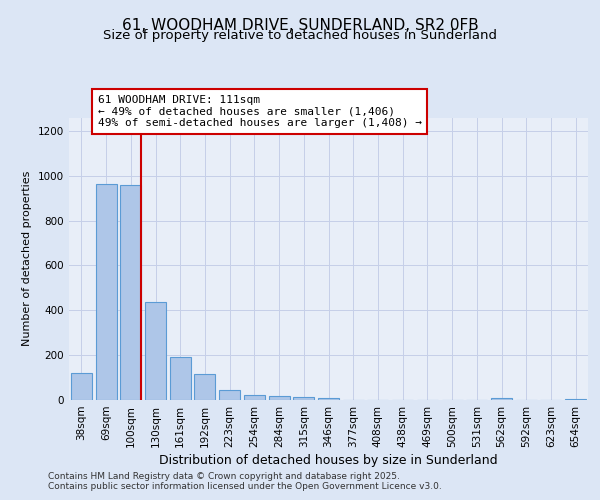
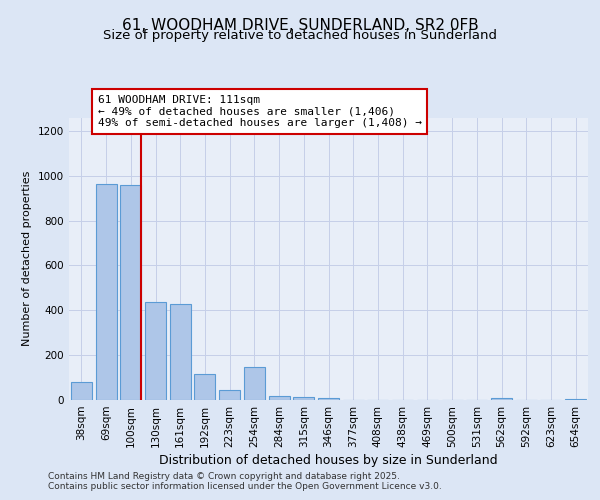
38sqm: 120 -> 80
161sqm: 190 -> 430
254sqm: 22 -> 145
